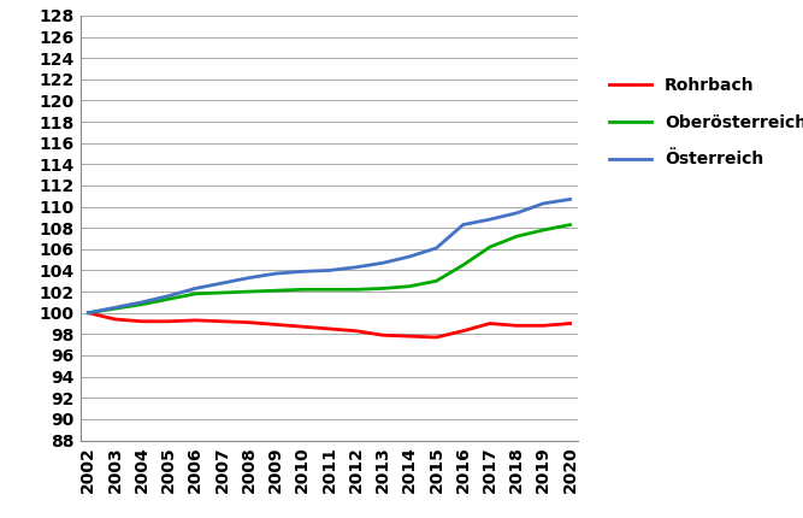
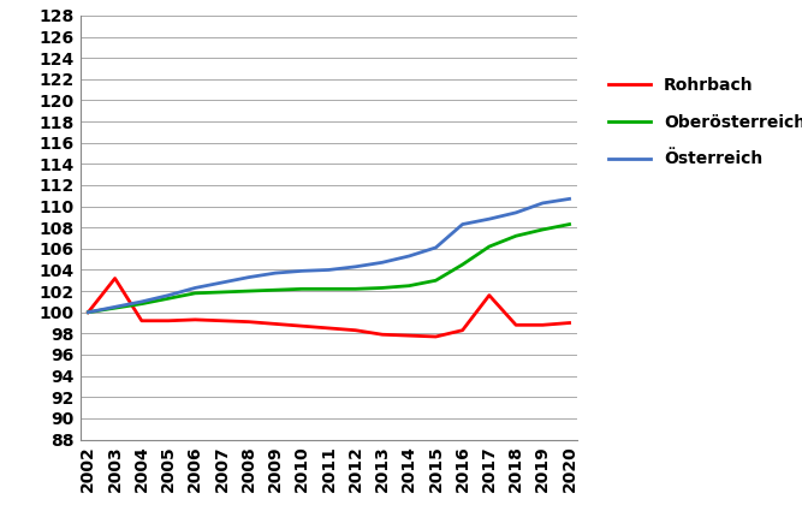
Rohrbach/2003: 99.4 -> 103.2
Rohrbach/2017: 99.0 -> 101.6
